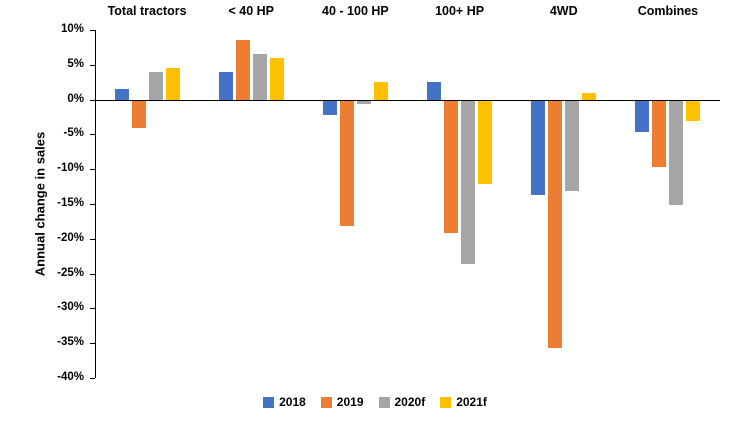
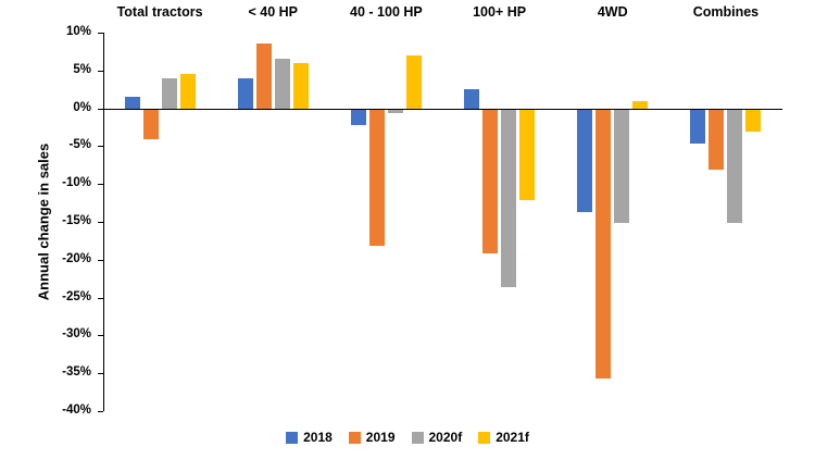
2021f/40 - 100 HP: 2% -> 7%
2020f/4WD: -13% -> -15%
2019/Combines: -10% -> -8%
